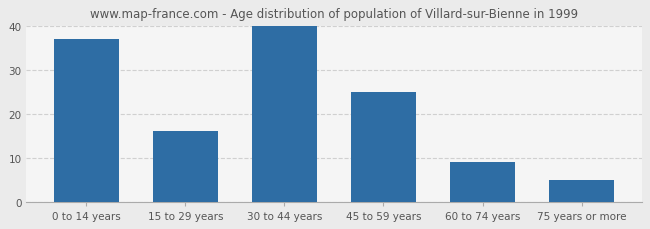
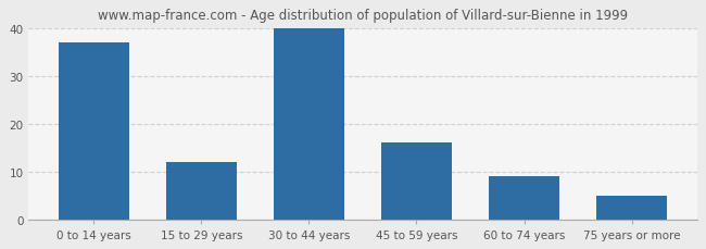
15 to 29 years: 16 -> 12
45 to 59 years: 25 -> 16
